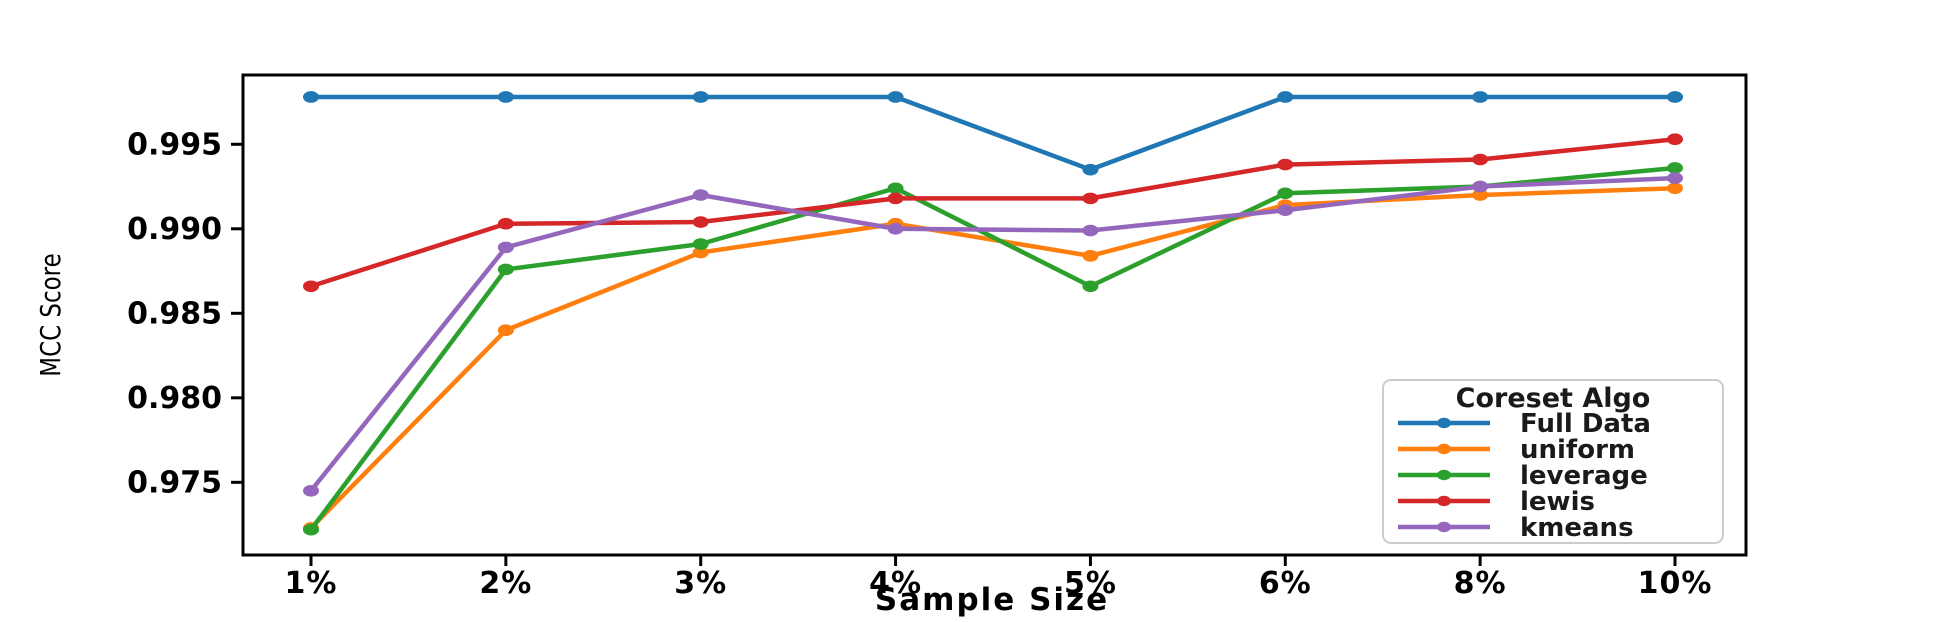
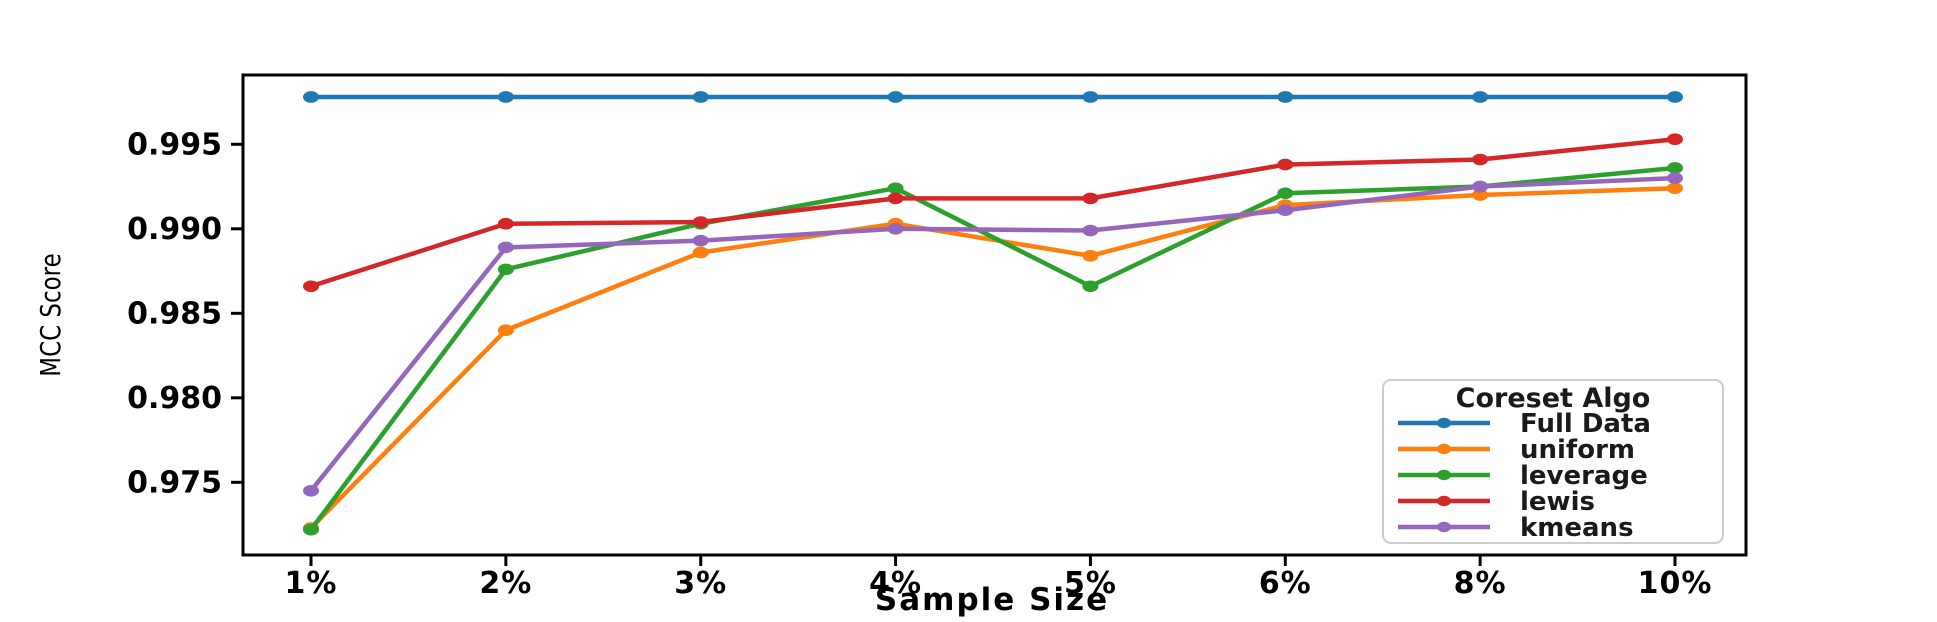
leverage/3%: 0.9891 -> 0.9903
kmeans/3%: 0.9920 -> 0.9893
Full Data/5%: 0.9935 -> 0.9978
